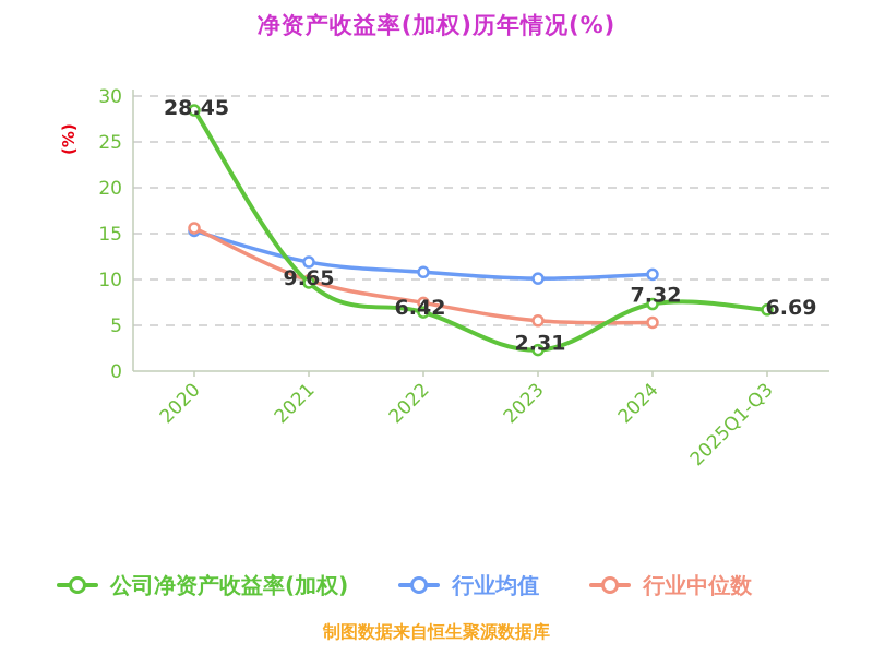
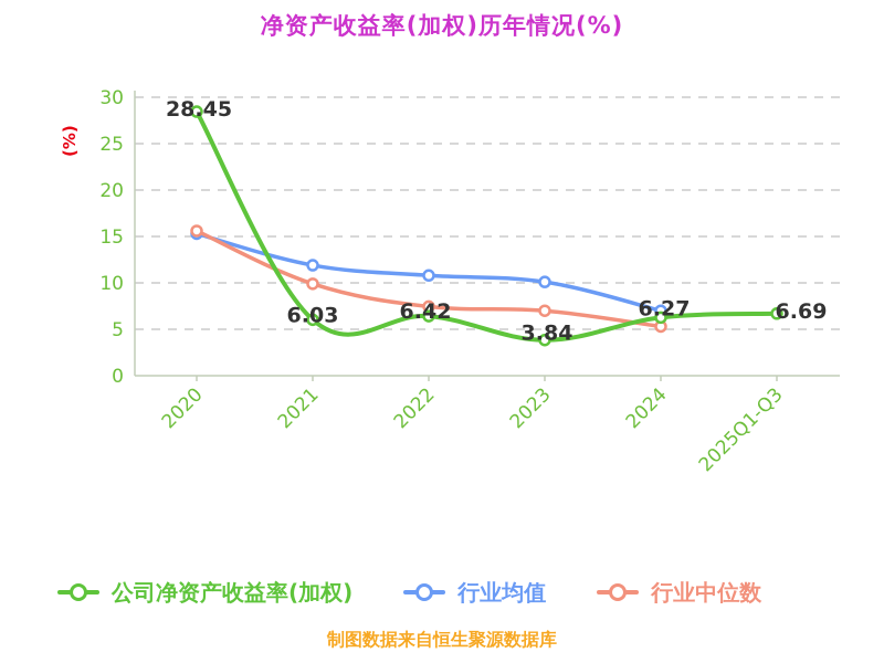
公司净资产收益率(加权)/2021: 9.65 -> 6.03
公司净资产收益率(加权)/2023: 2.31 -> 3.84
行业中位数/2023: 6 -> 7
公司净资产收益率(加权)/2024: 7.32 -> 6.27
行业均值/2024: 11 -> 7
